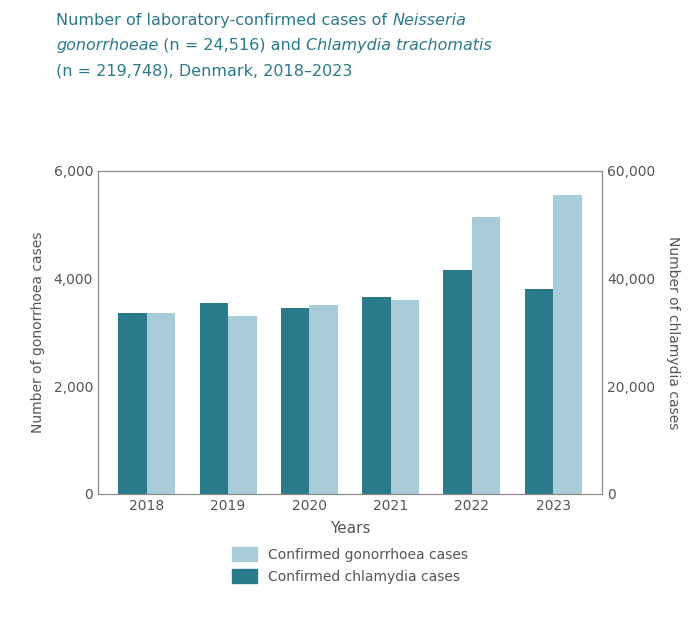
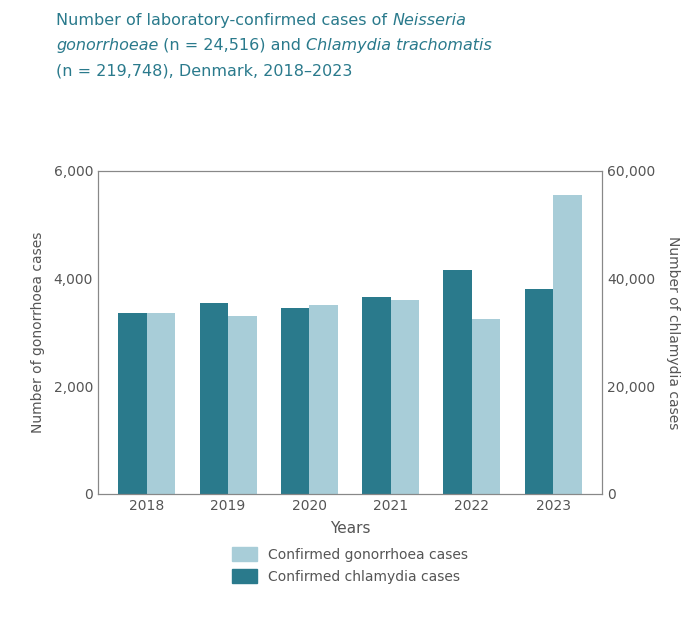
Confirmed gonorrhoea cases/2022: 5,150 -> 3,240
